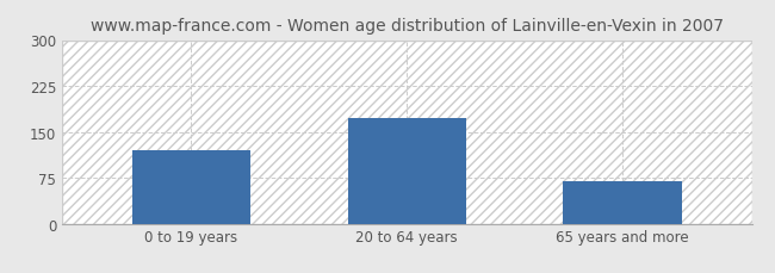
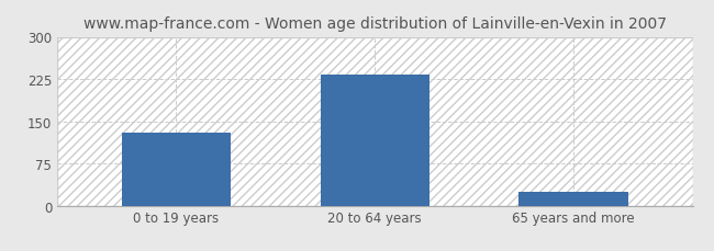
0 to 19 years: 120 -> 130
20 to 64 years: 172 -> 233
65 years and more: 70 -> 25
